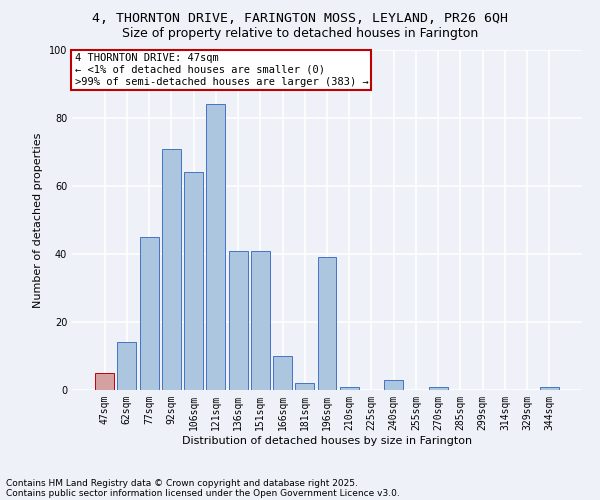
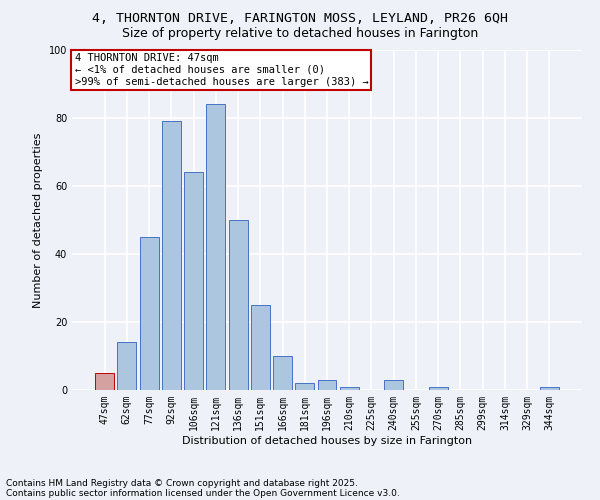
92sqm: 71 -> 79
136sqm: 41 -> 50
151sqm: 41 -> 25
196sqm: 39 -> 3
